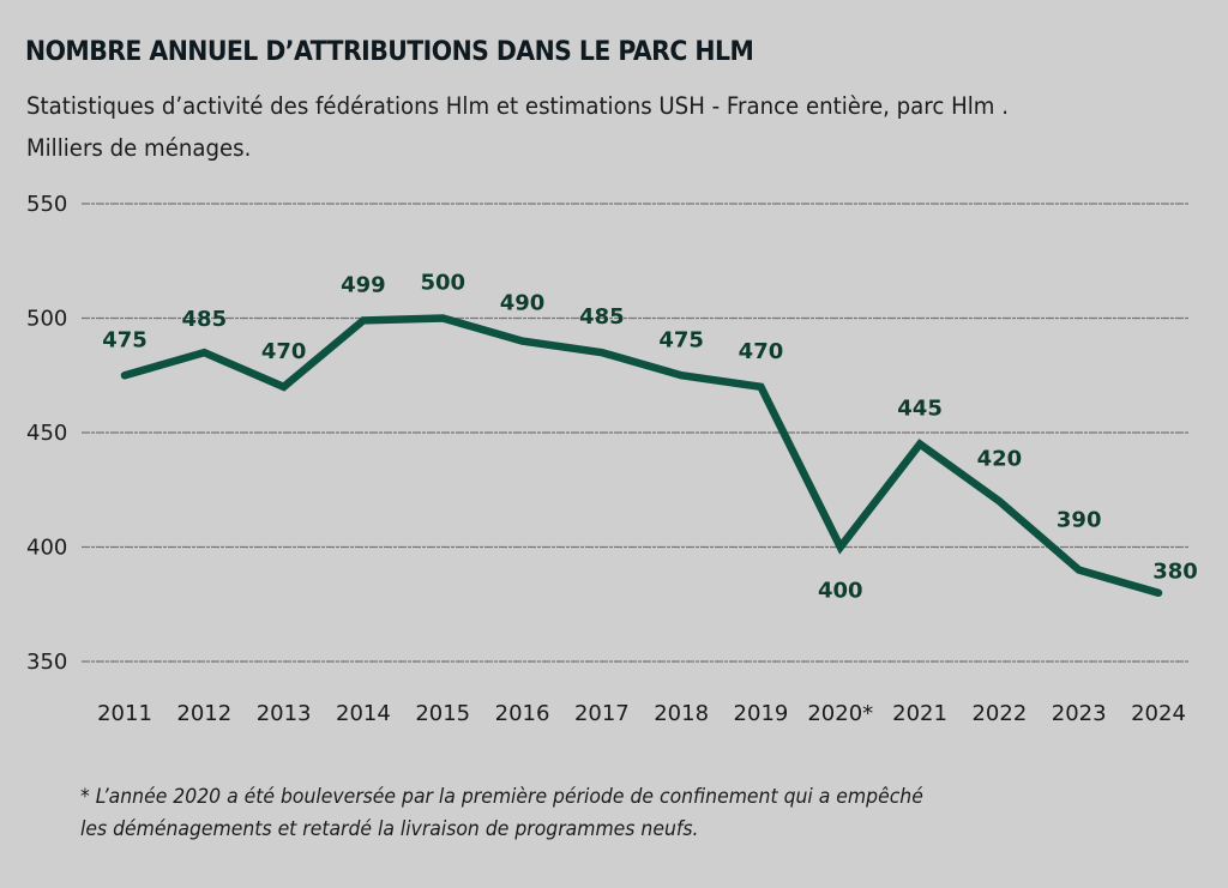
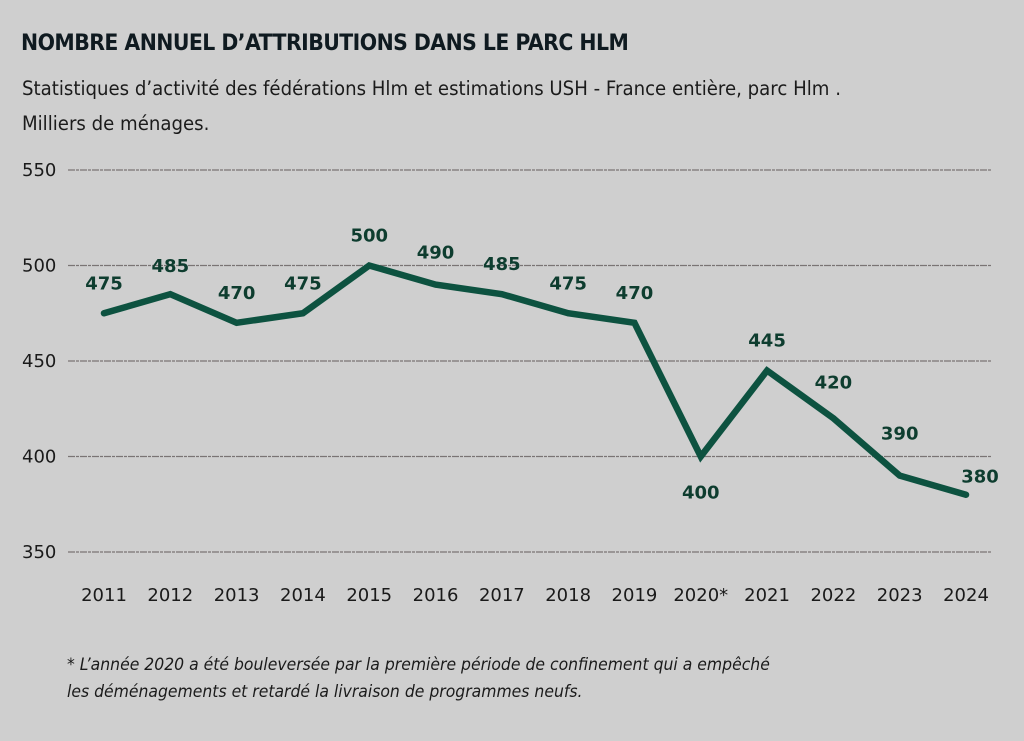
2014: 499 -> 475
